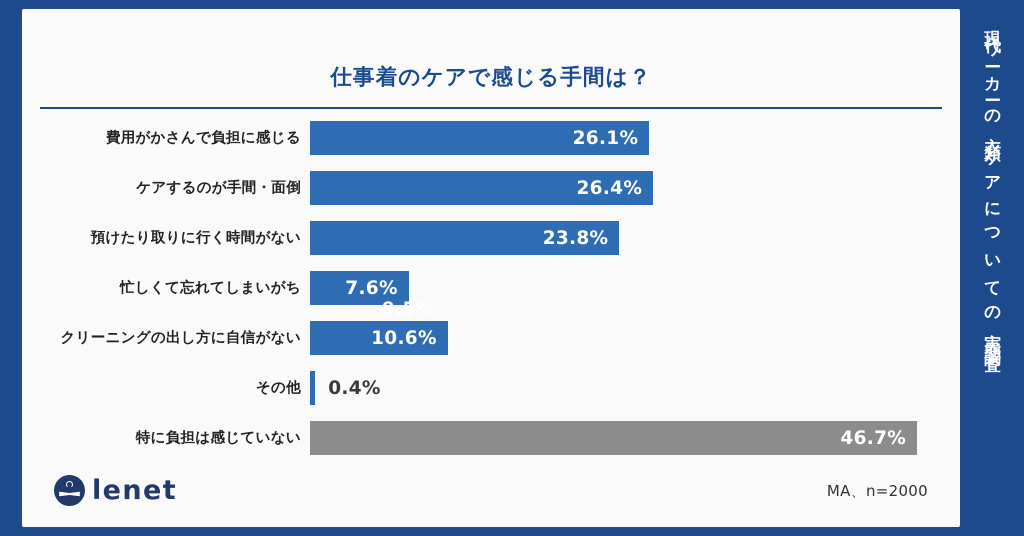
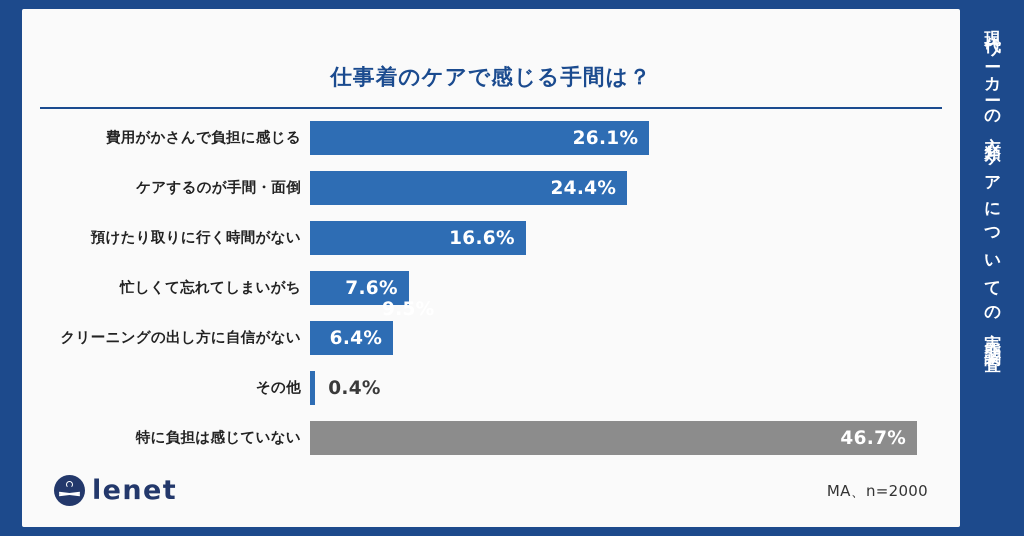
ケアするのが手間・面倒: 26.4% -> 24.4%
預けたり取りに行く時間がない: 23.8% -> 16.6%
クリーニングの出し方に自信がない: 10.6% -> 6.4%
